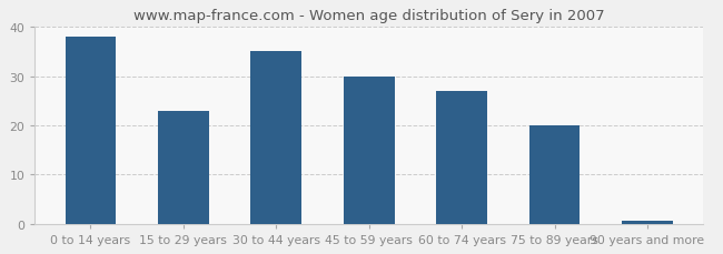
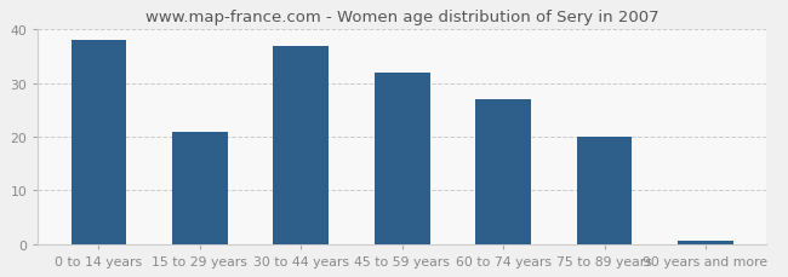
15 to 29 years: 23.0 -> 21.0
30 to 44 years: 35.0 -> 37.0
45 to 59 years: 30.0 -> 32.0
